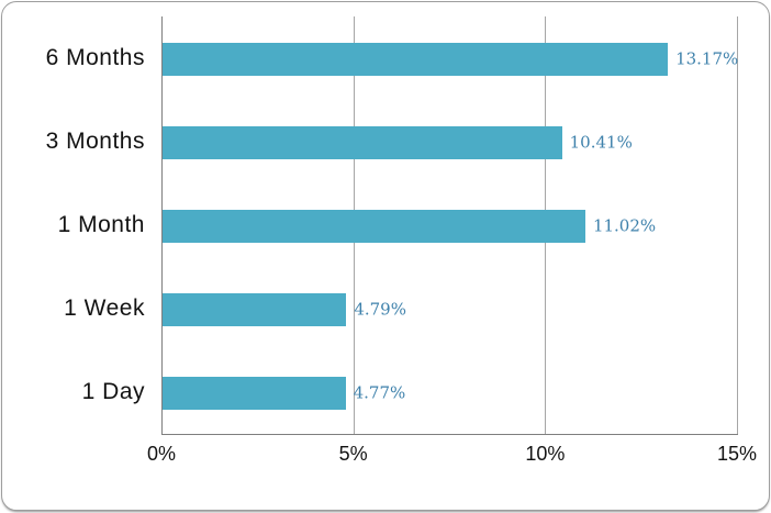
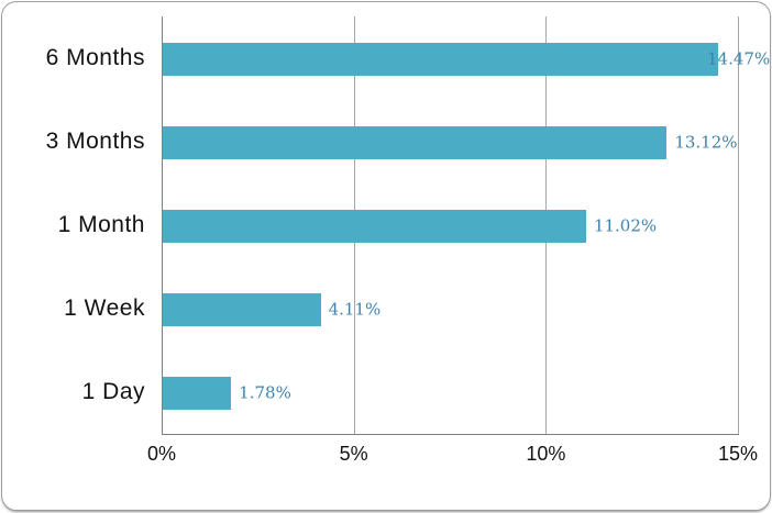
6 Months: 13.17% -> 14.47%
3 Months: 10.41% -> 13.12%
1 Week: 4.79% -> 4.11%
1 Day: 4.77% -> 1.78%
